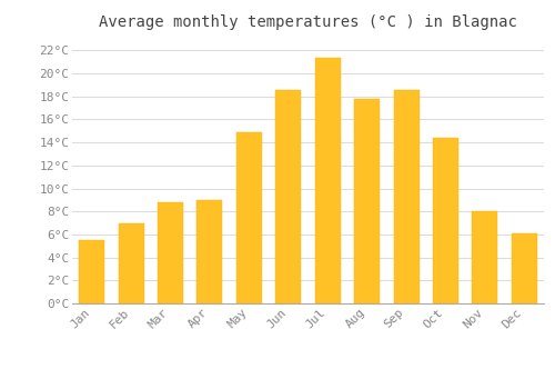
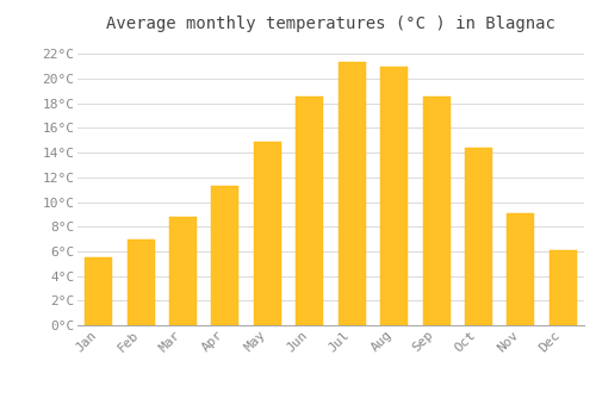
Apr: 9.0°C -> 11.3°C
Aug: 17.8°C -> 21.0°C
Nov: 8.0°C -> 9.1°C
